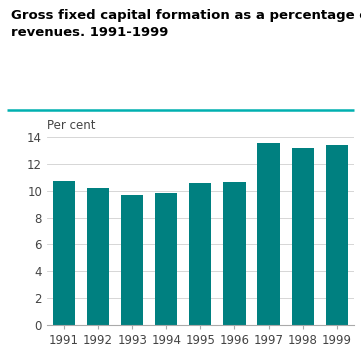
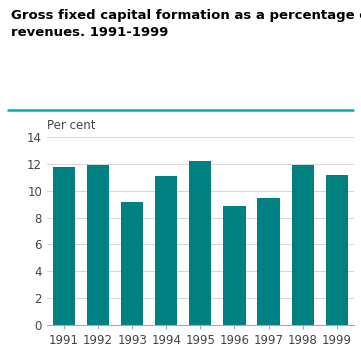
1991: 10.8 -> 11.8
1992: 10.2 -> 11.9
1993: 9.7 -> 9.2
1994: 9.8 -> 11.1
1995: 10.6 -> 12.2
1996: 10.7 -> 8.9
1997: 13.6 -> 9.5
1998: 13.2 -> 11.9
1999: 13.4 -> 11.2
